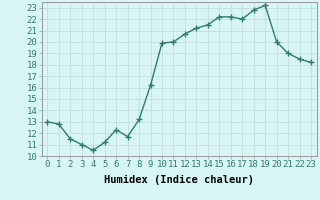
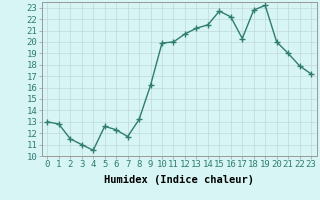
5: 11.2 -> 12.6
15: 22.2 -> 22.7
17: 22.0 -> 20.3
22: 18.5 -> 17.9
23: 18.2 -> 17.2
